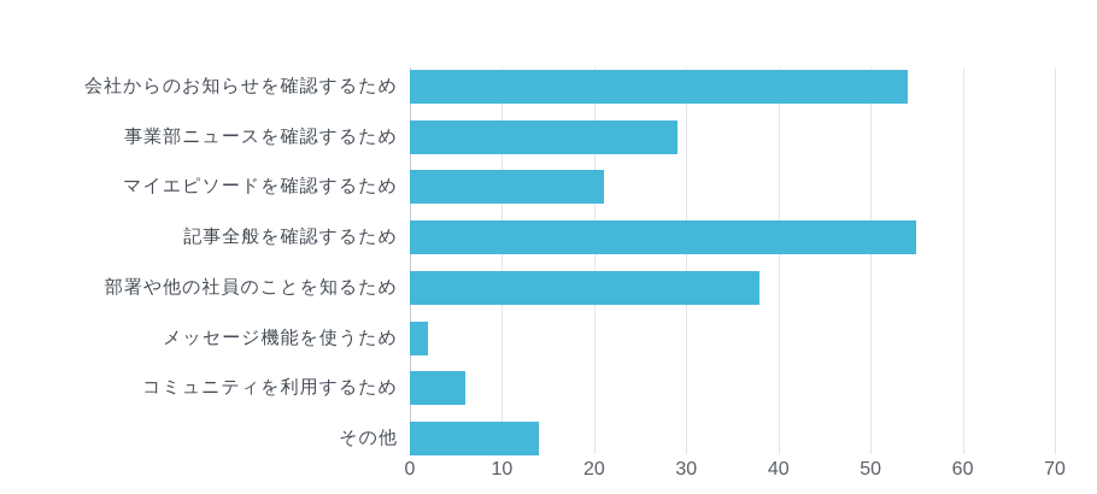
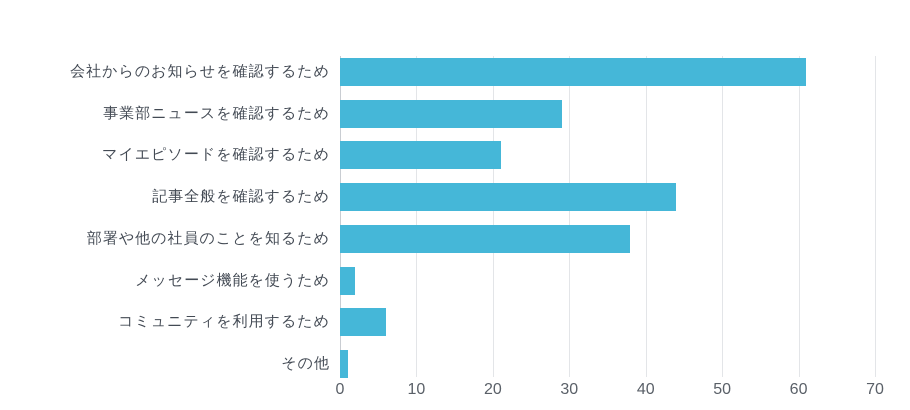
会社からのお知らせを確認するため: 54 -> 61
記事全般を確認するため: 55 -> 44
その他: 14 -> 1
